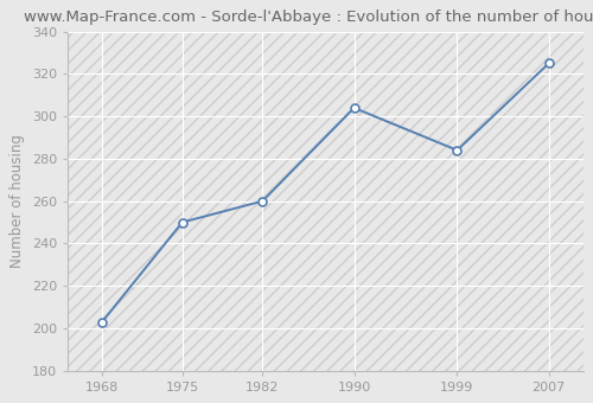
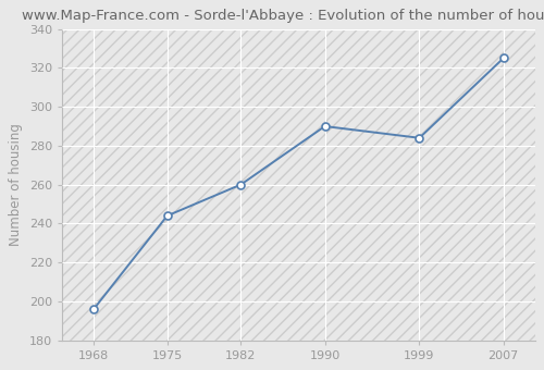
1968: 203 -> 196
1975: 250 -> 244
1990: 304 -> 290
